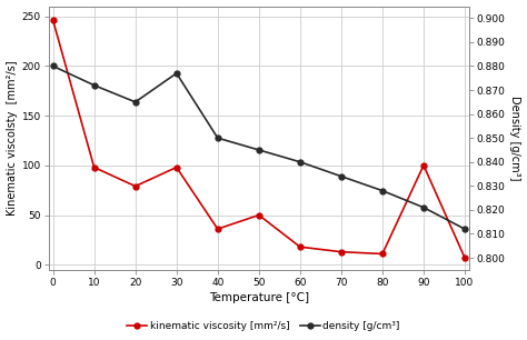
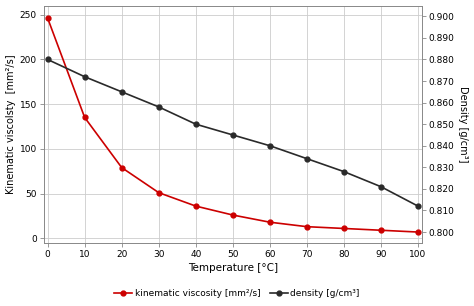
kinematic viscosity [mm²/s]/10: 98 -> 135
kinematic viscosity [mm²/s]/30: 98 -> 51
density [g/cm³]/30: 0.877 -> 0.858
kinematic viscosity [mm²/s]/50: 50 -> 26
kinematic viscosity [mm²/s]/90: 100 -> 9
